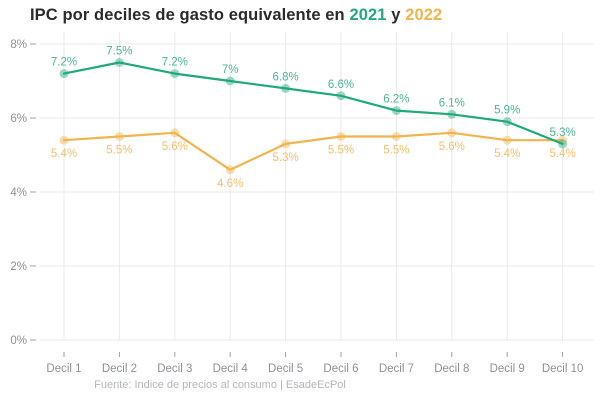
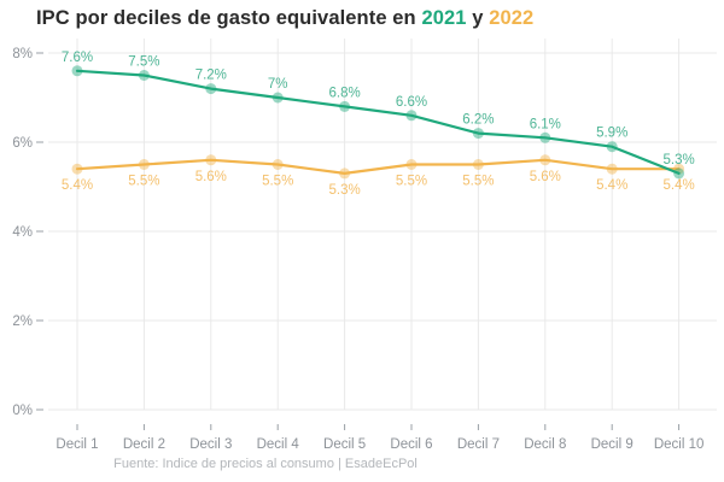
2021/Decil 1: 7.2% -> 7.6%
2022/Decil 4: 4.6% -> 5.5%
